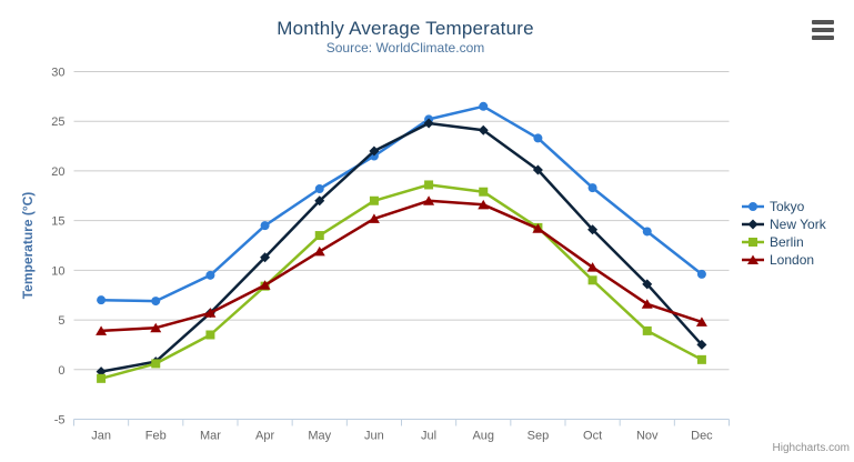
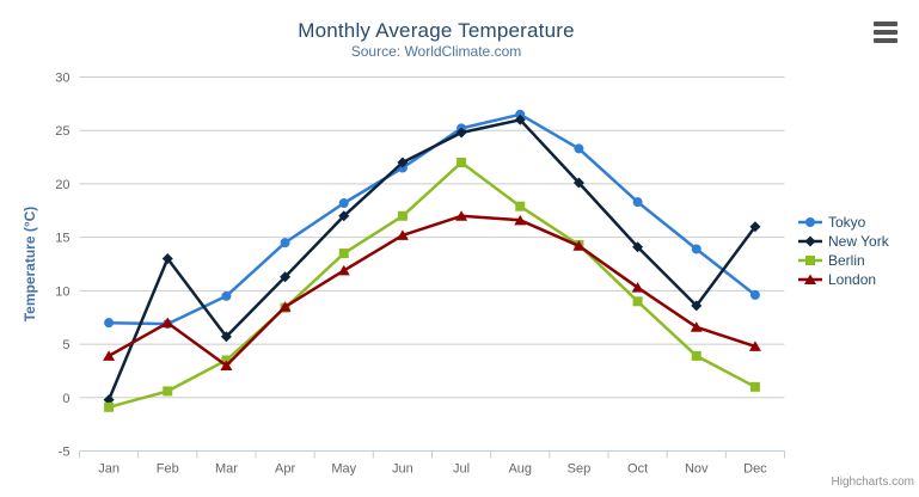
New York/Feb: 1 -> 13
London/Feb: 4 -> 7
London/Mar: 6 -> 3
Berlin/Jul: 19 -> 22
New York/Aug: 24 -> 26
New York/Dec: 2 -> 16
